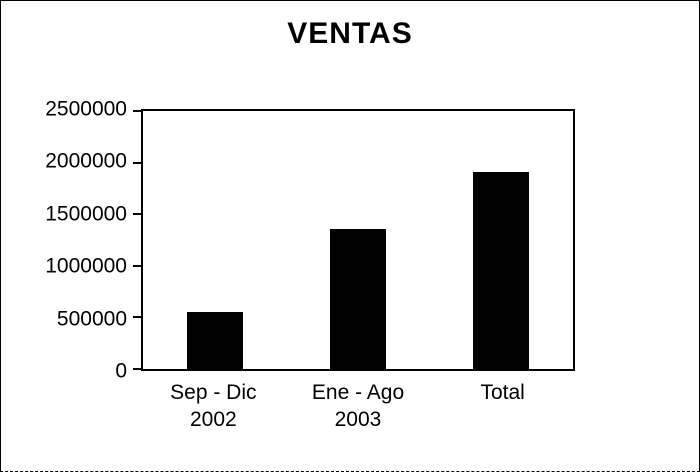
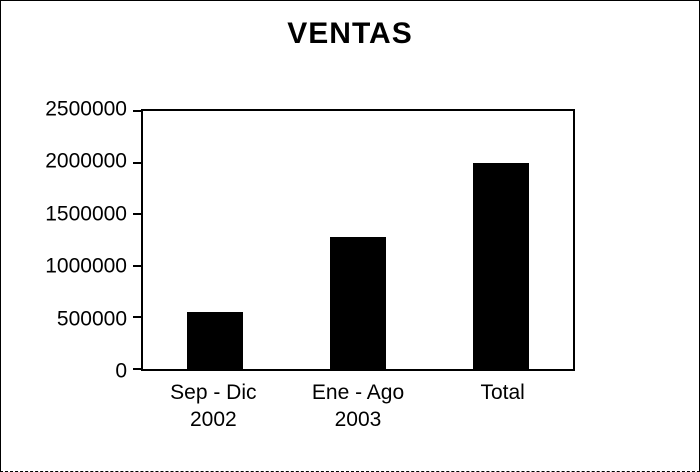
Ene - Ago 2003: 1360000 -> 1280000
Total: 1910000 -> 2000000
